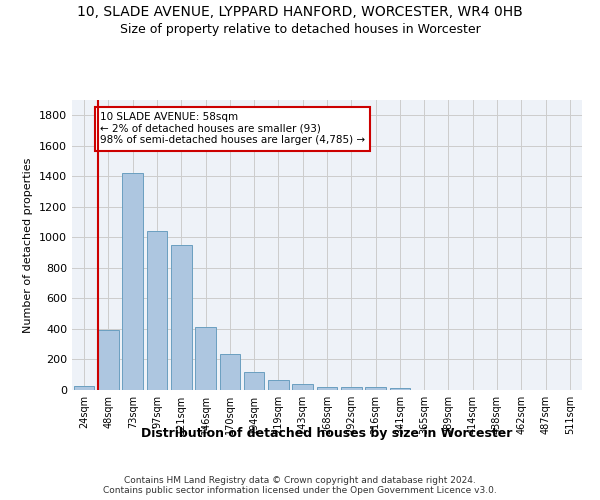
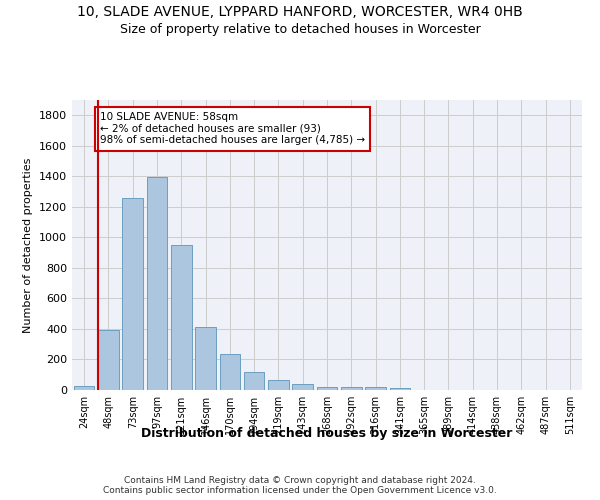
73sqm: 1420 -> 1260
97sqm: 1040 -> 1400
